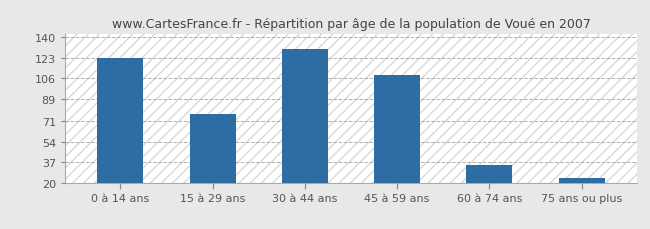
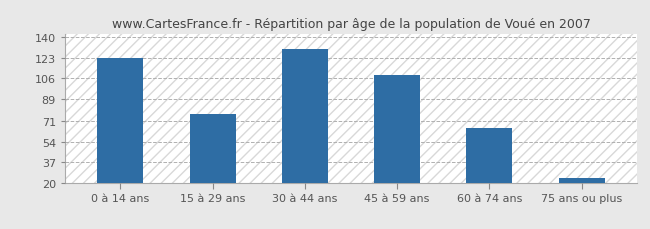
60 à 74 ans: 35 -> 65
